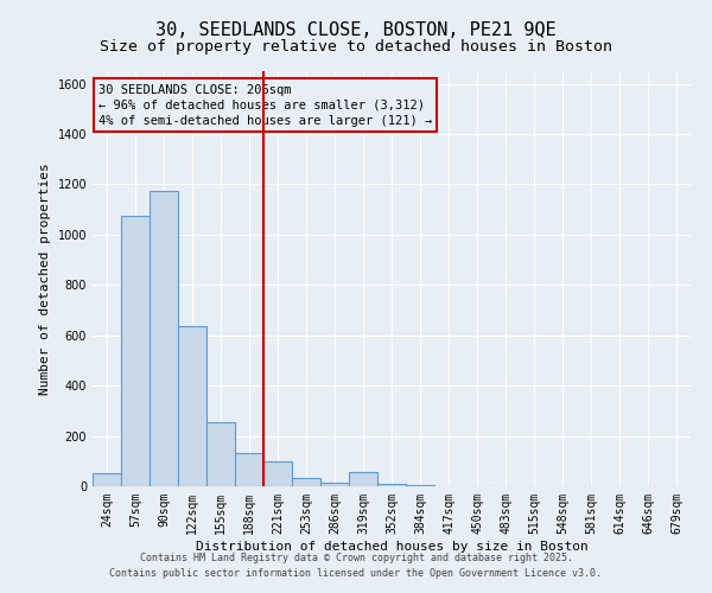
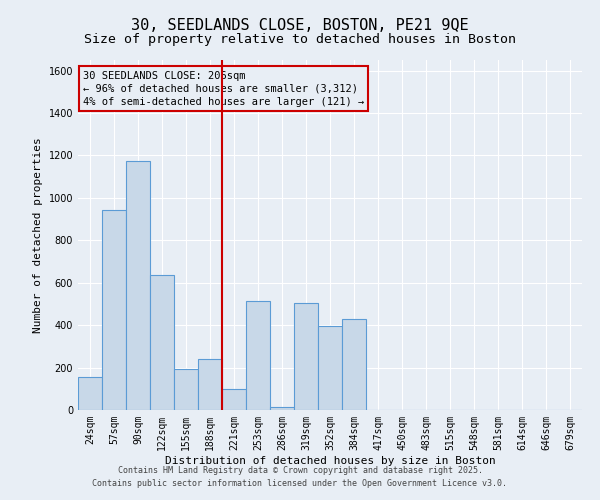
24sqm: 50 -> 155
57sqm: 1075 -> 945
155sqm: 255 -> 195
188sqm: 130 -> 240
253sqm: 35 -> 515
319sqm: 55 -> 505
352sqm: 10 -> 395
384sqm: 5 -> 430
